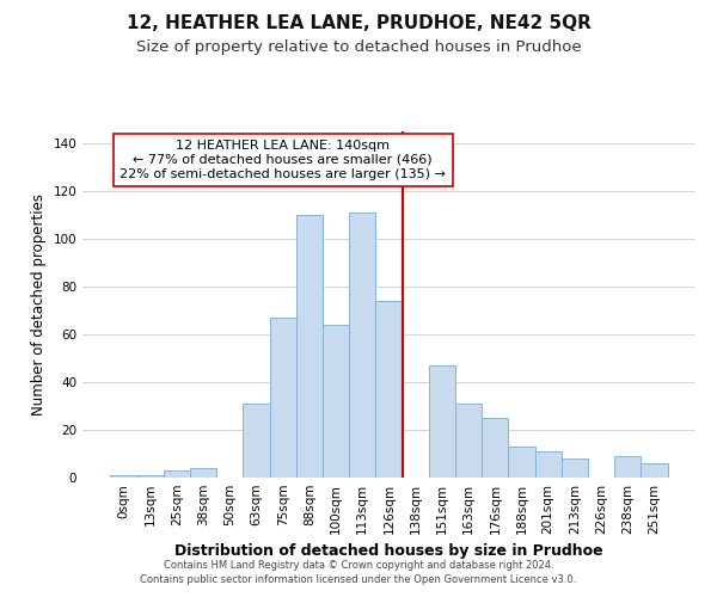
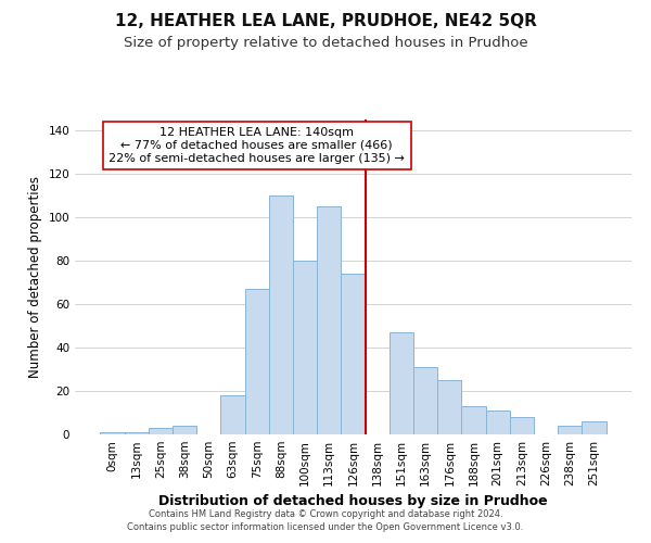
63sqm: 31 -> 18
100sqm: 64 -> 80
113sqm: 111 -> 105
238sqm: 9 -> 4
